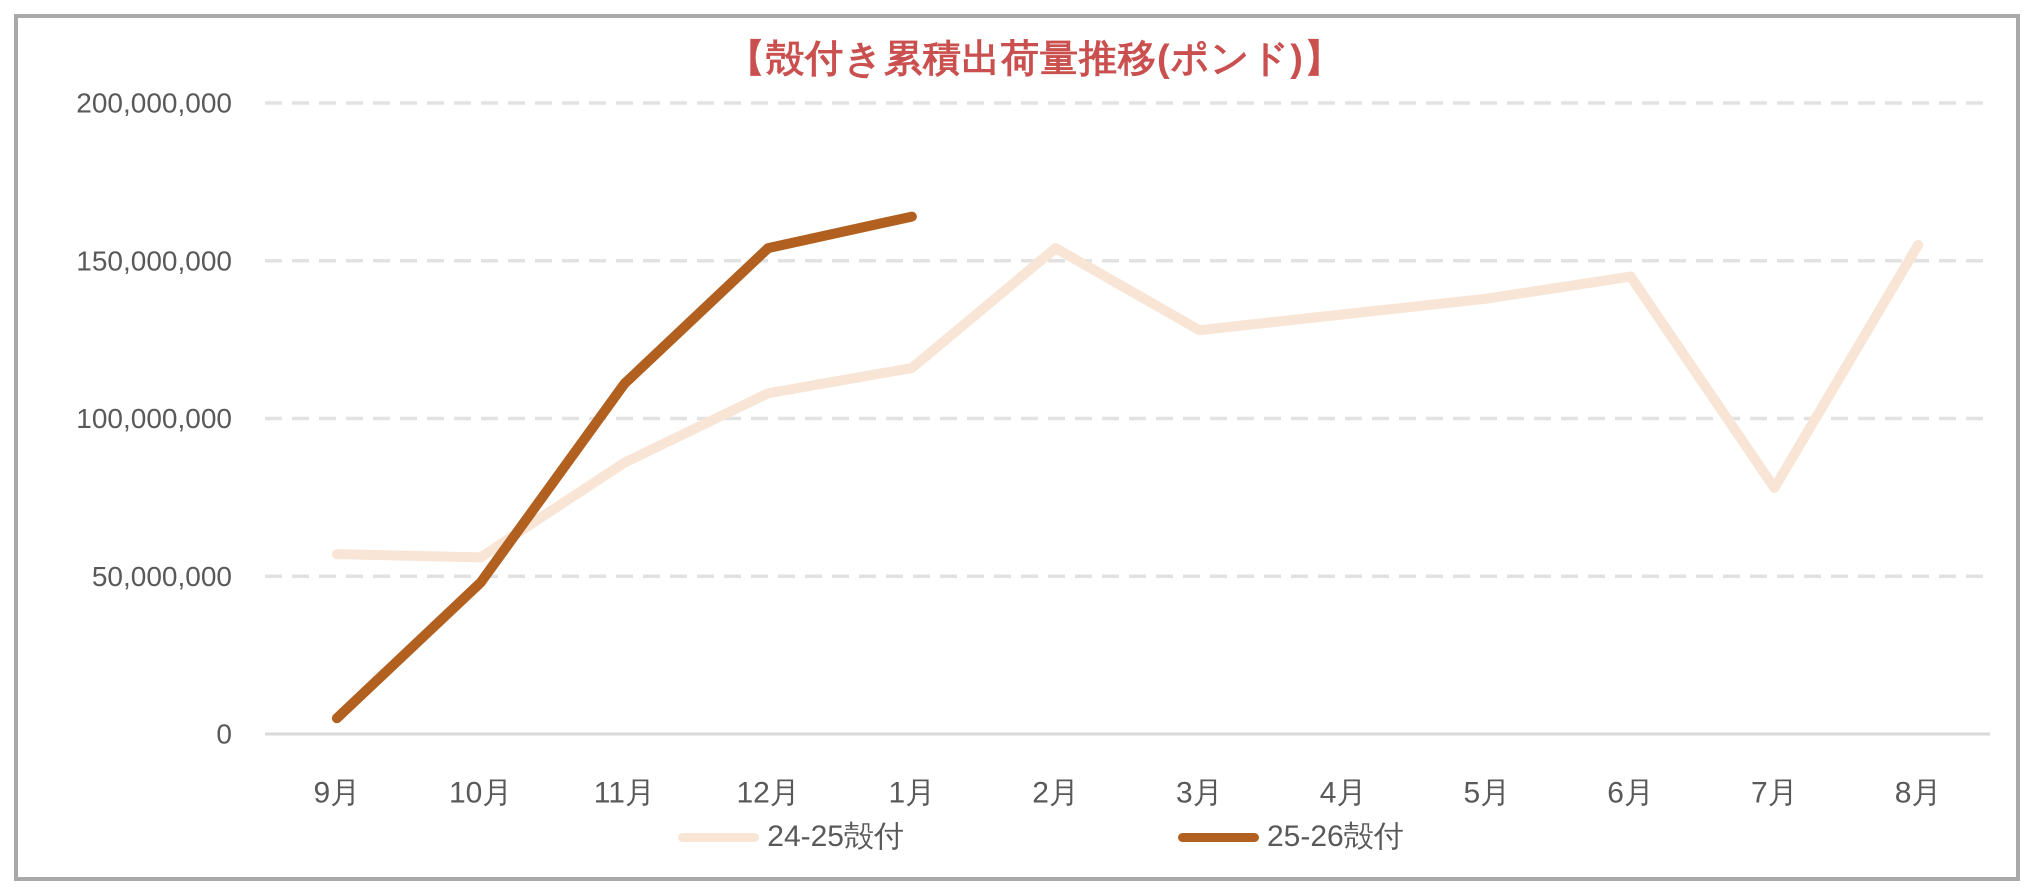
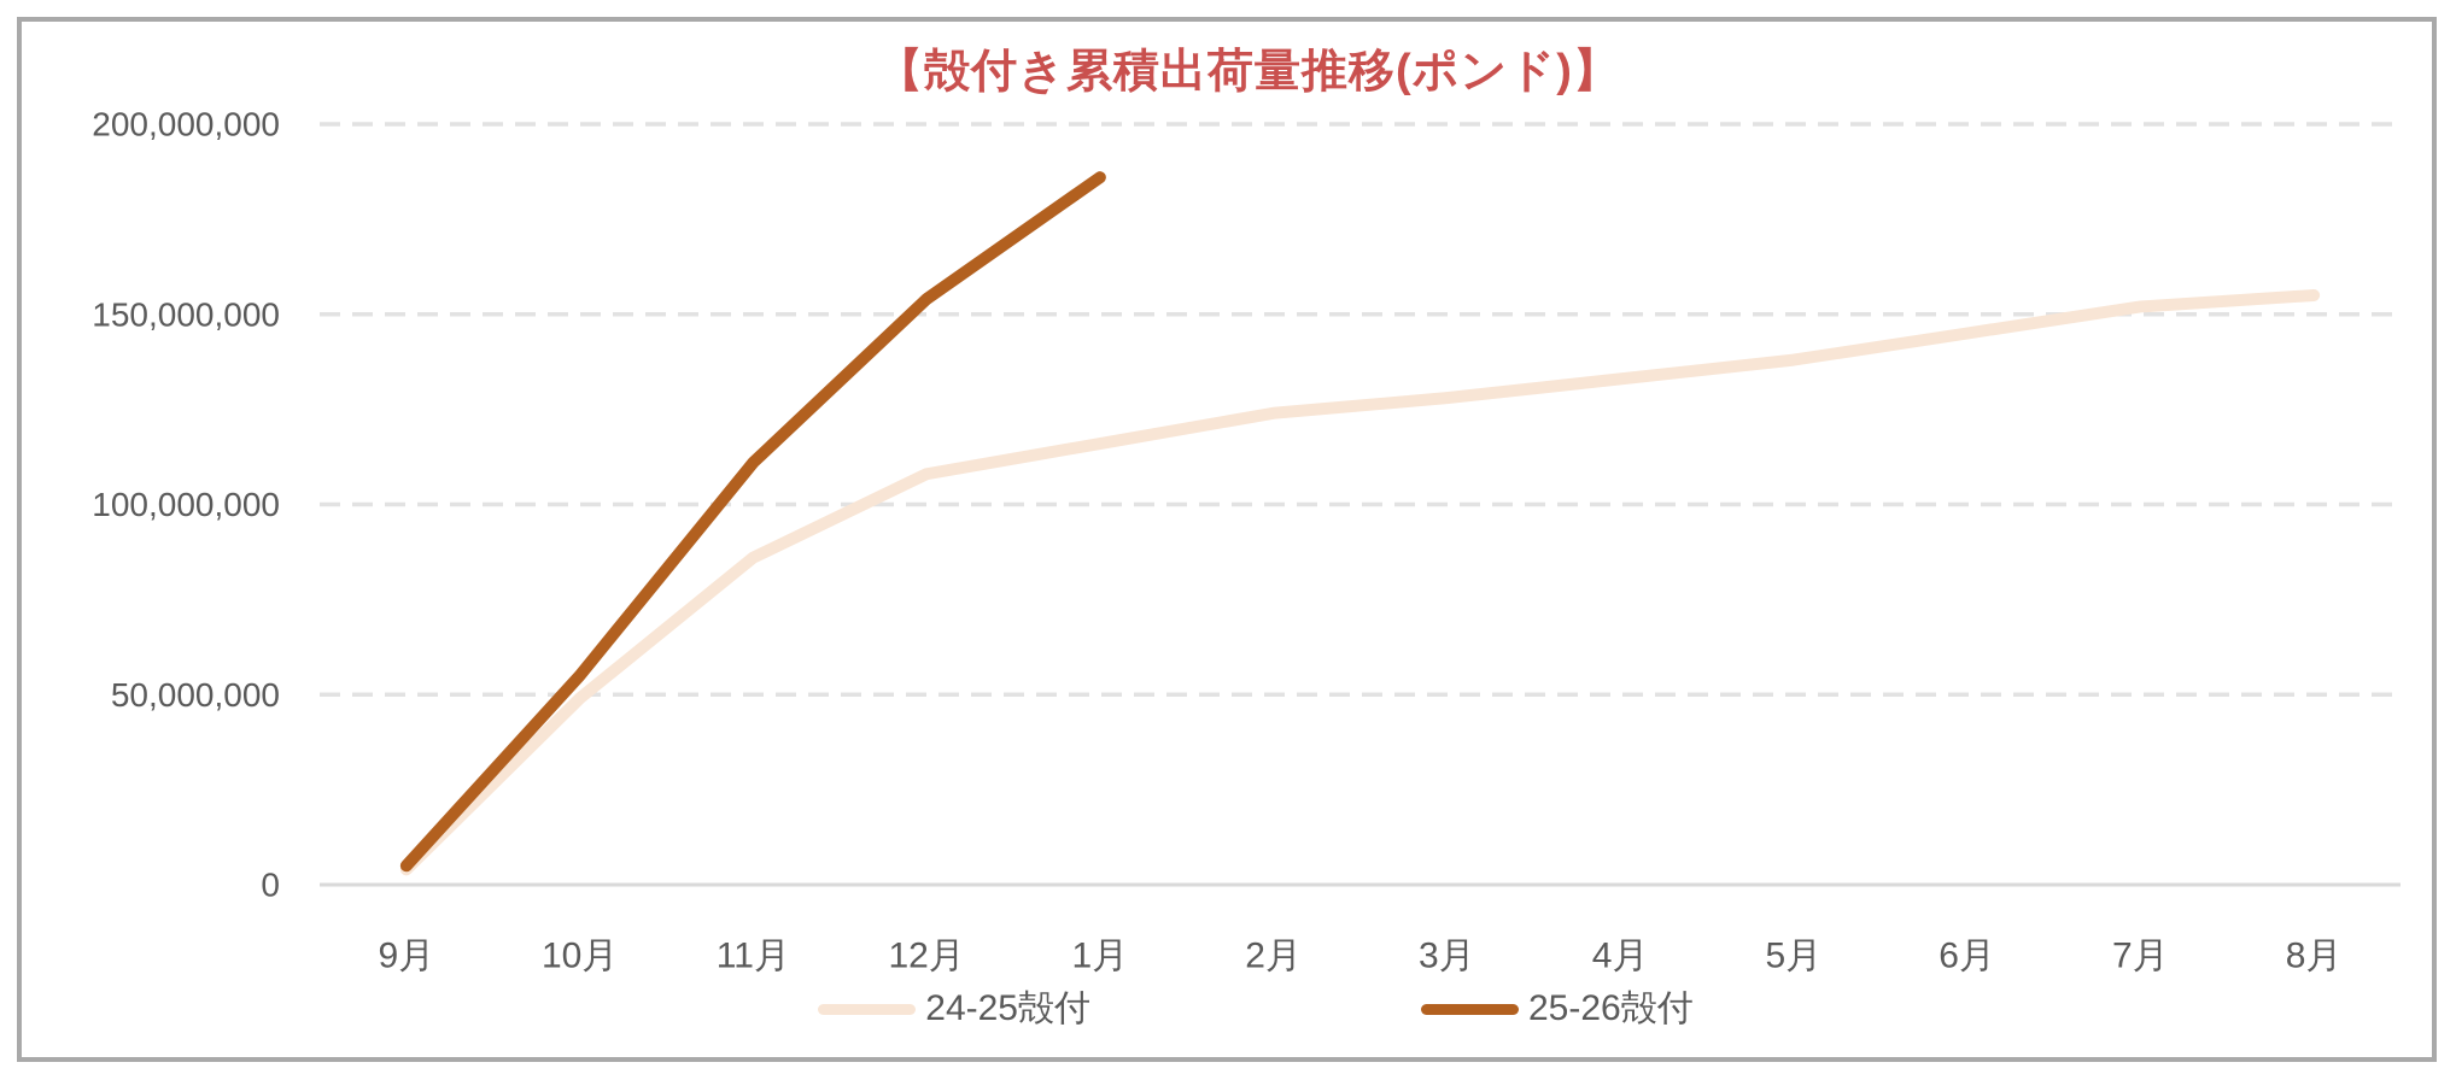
24-25殻付/9月: 57000000 -> 4000000
24-25殻付/10月: 56000000 -> 49000000
25-26殻付/10月: 48000000 -> 55000000
25-26殻付/1月: 164000000 -> 186000000
24-25殻付/2月: 154000000 -> 124000000
24-25殻付/7月: 78000000 -> 152000000
